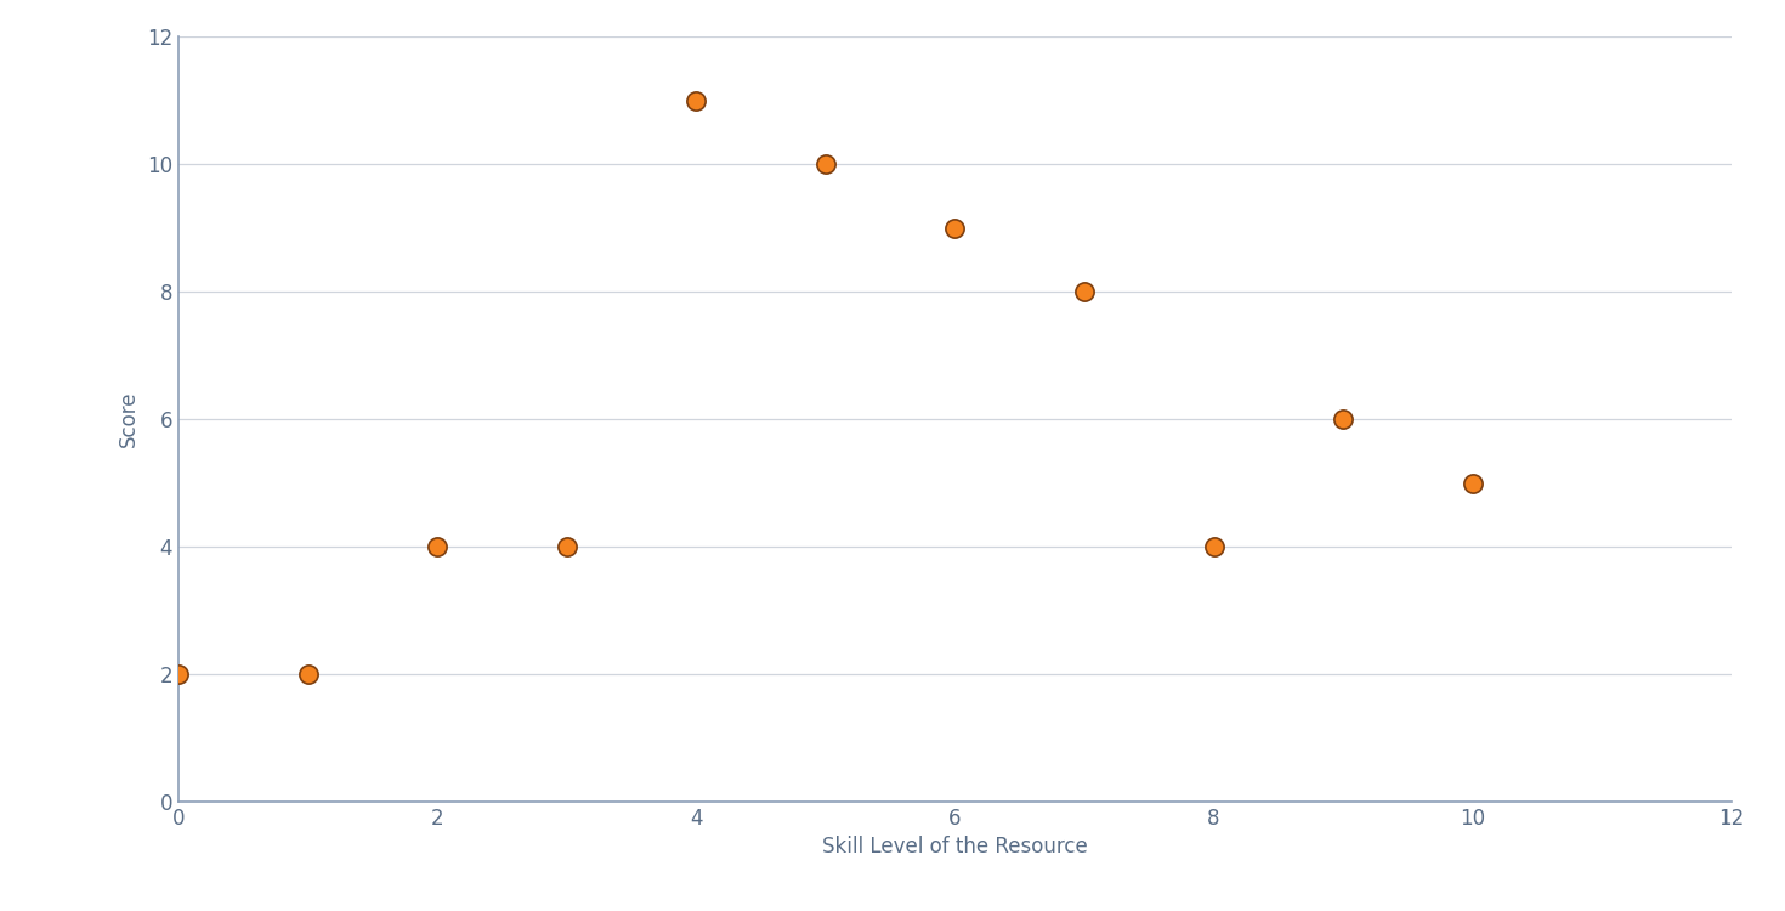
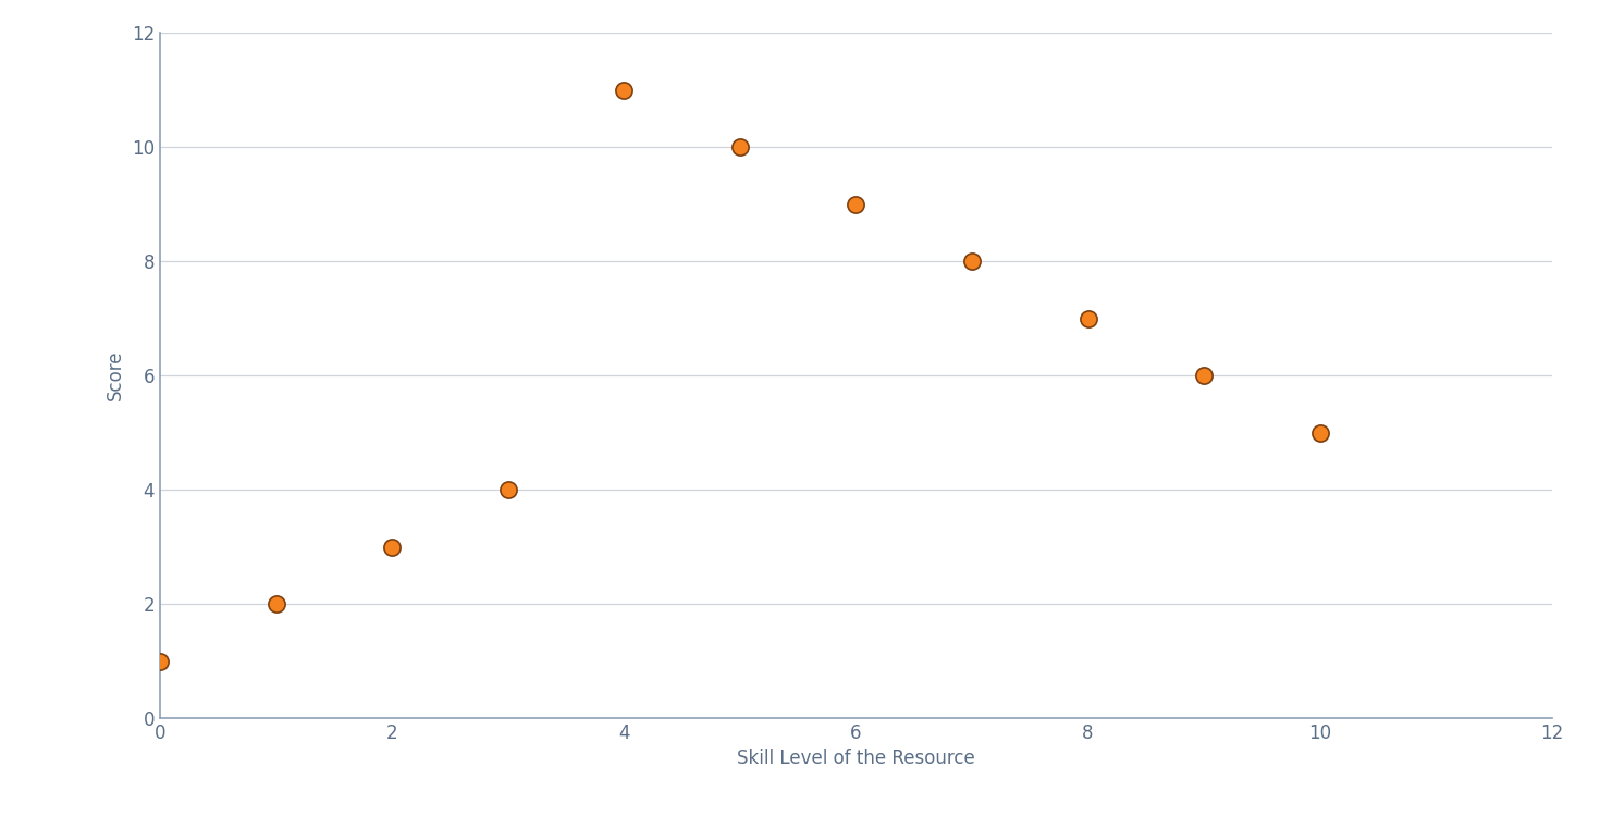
0: 2 -> 1
2: 4 -> 3
8: 4 -> 7
